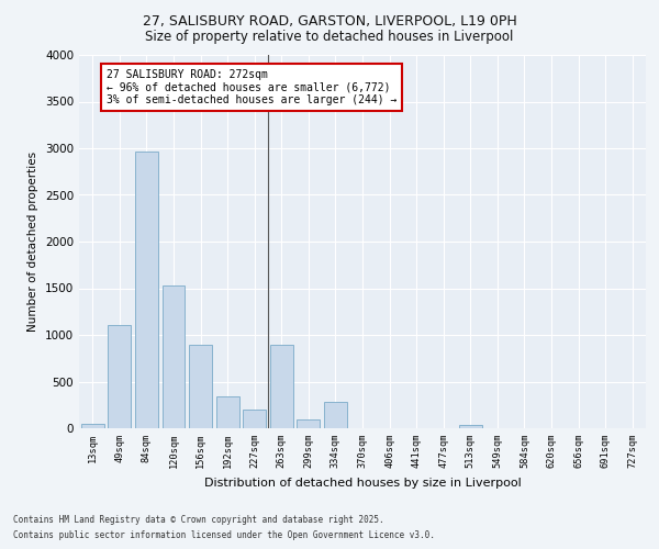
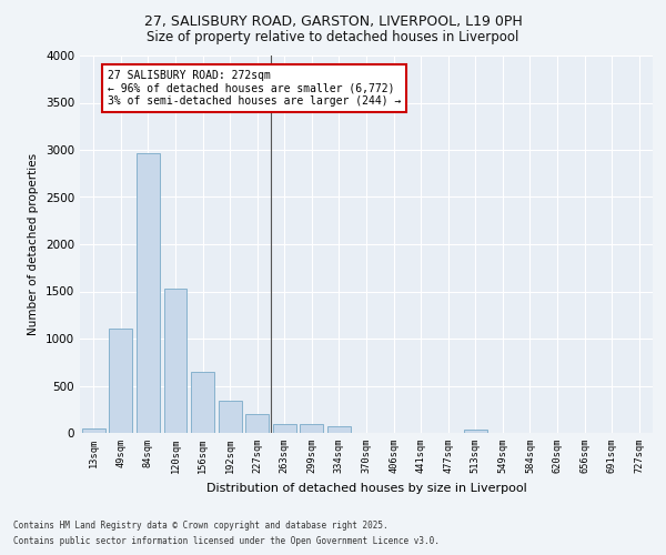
156sqm: 900 -> 650
263sqm: 900 -> 100
334sqm: 280 -> 70
